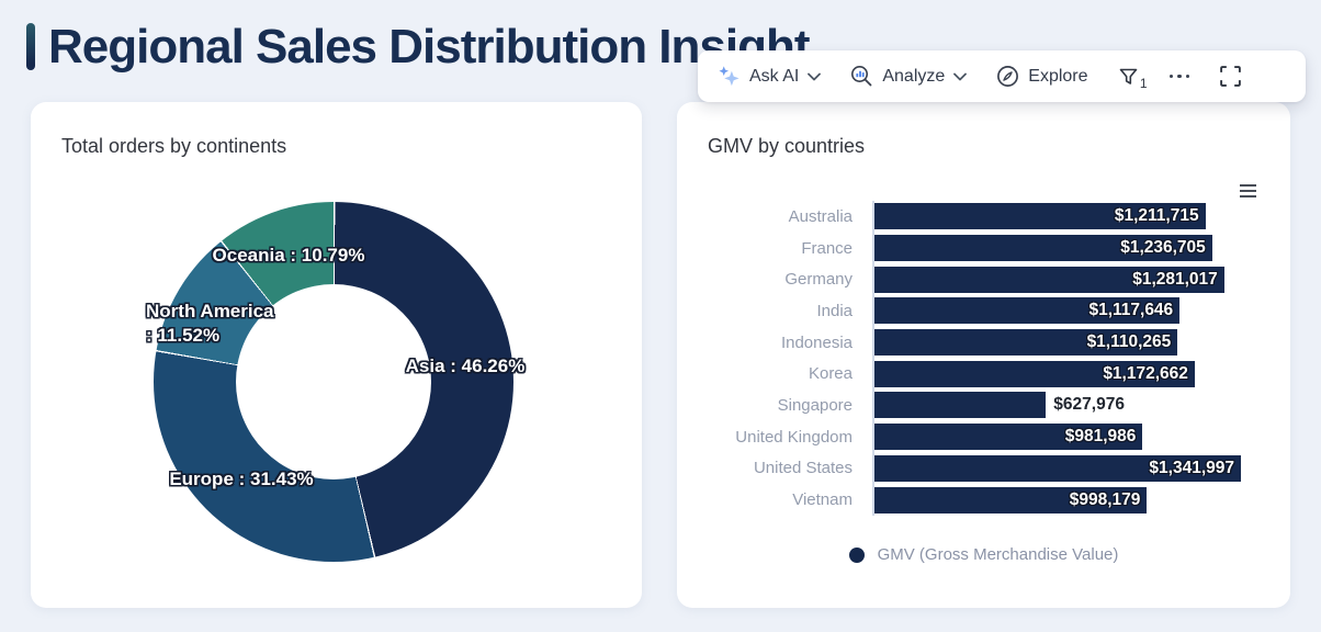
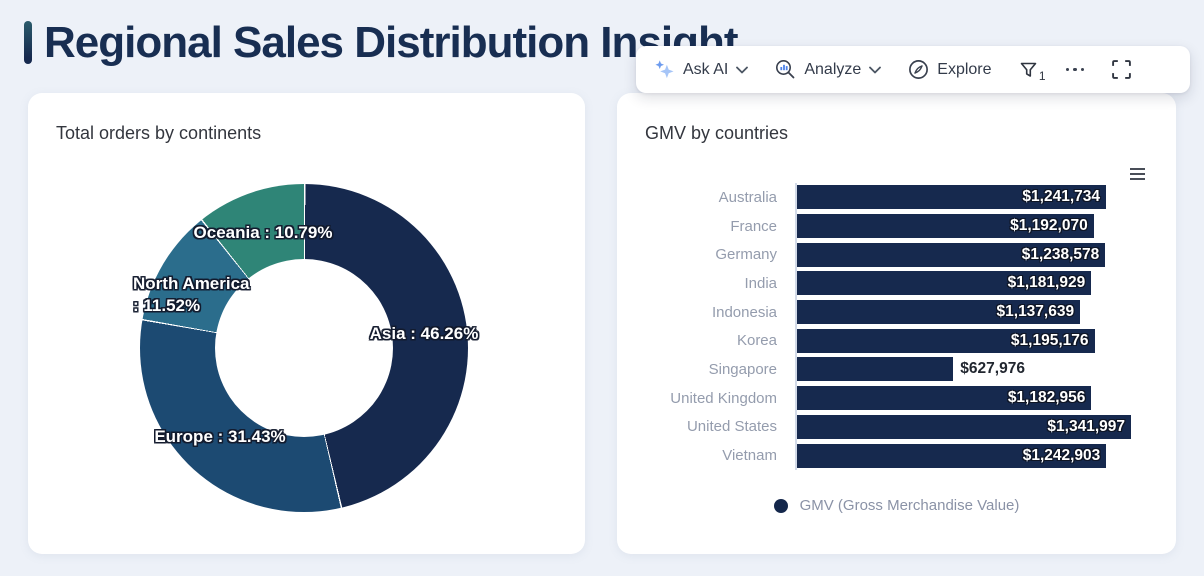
GMV by countries/Australia: $1,211,715 -> $1,241,734
GMV by countries/France: $1,236,705 -> $1,192,070
GMV by countries/Germany: $1,281,017 -> $1,238,578
GMV by countries/India: $1,117,646 -> $1,181,929
GMV by countries/Indonesia: $1,110,265 -> $1,137,639
GMV by countries/Korea: $1,172,662 -> $1,195,176
GMV by countries/United Kingdom: $981,986 -> $1,182,956
GMV by countries/Vietnam: $998,179 -> $1,242,903
